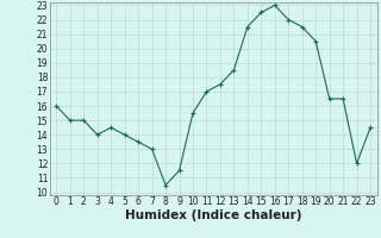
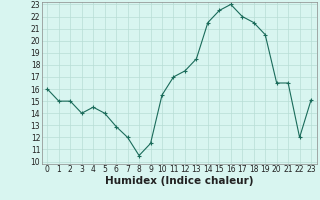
6: 13.5 -> 12.9
7: 13.0 -> 12.0
23: 14.5 -> 15.1
